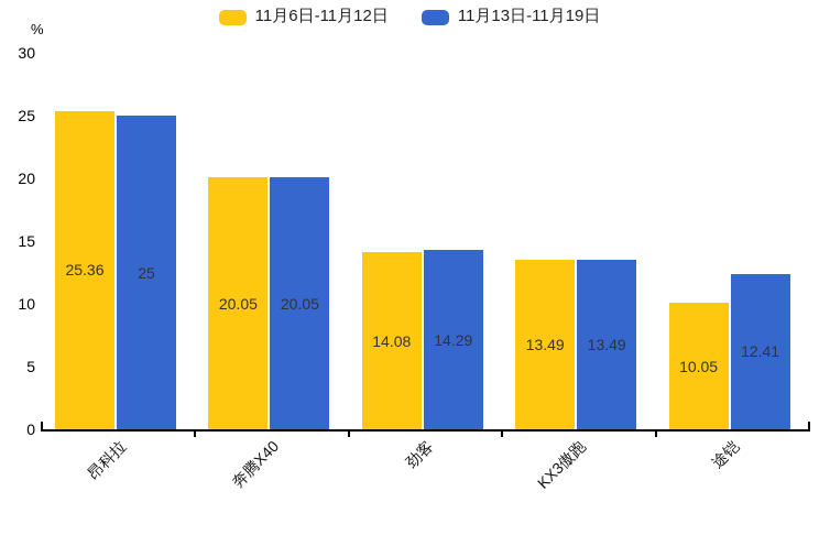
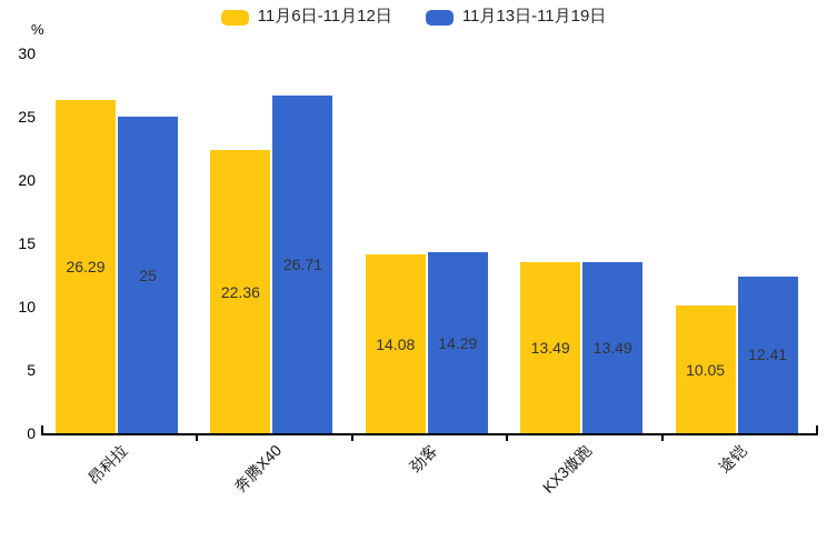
11月6日-11月12日/昂科拉: 25.36 -> 26.29
11月6日-11月12日/奔腾X40: 20.05 -> 22.36
11月13日-11月19日/奔腾X40: 20.05 -> 26.71
